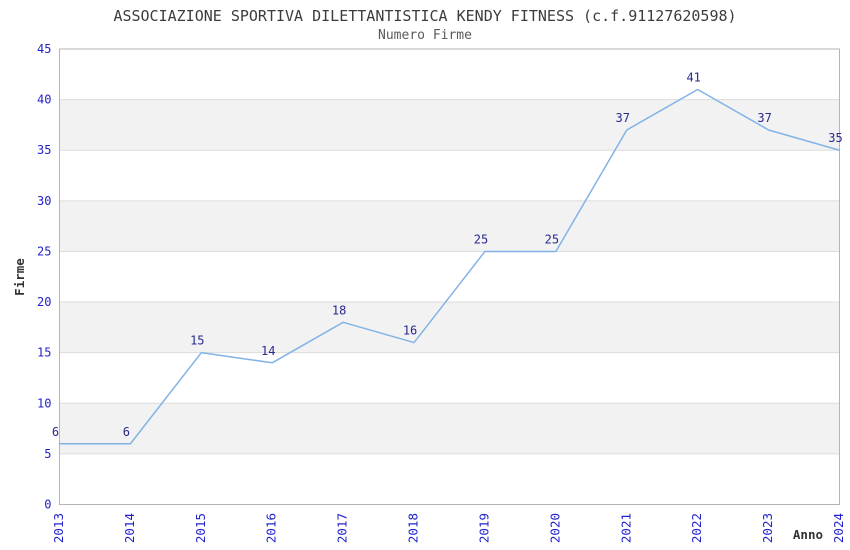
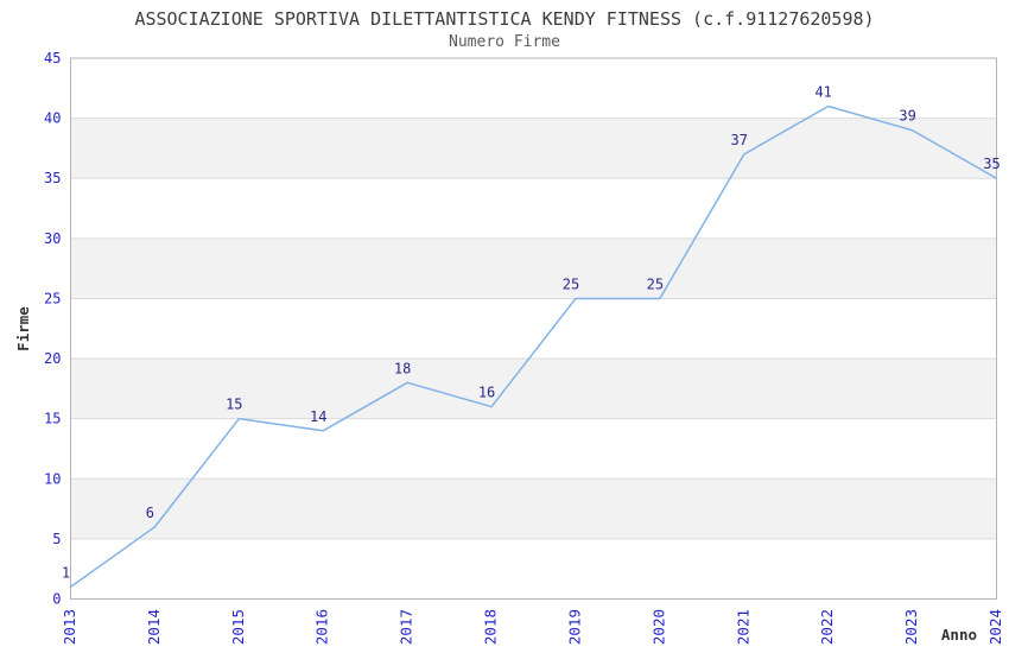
2013: 6 -> 1
2023: 37 -> 39
